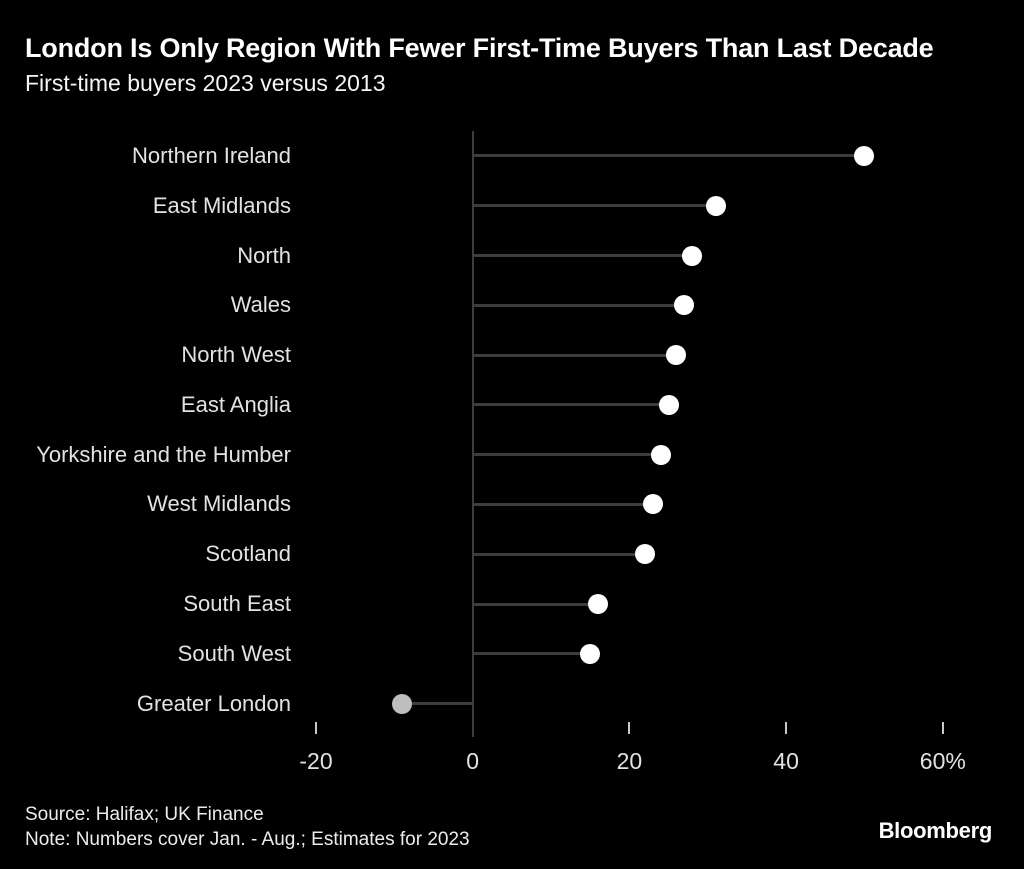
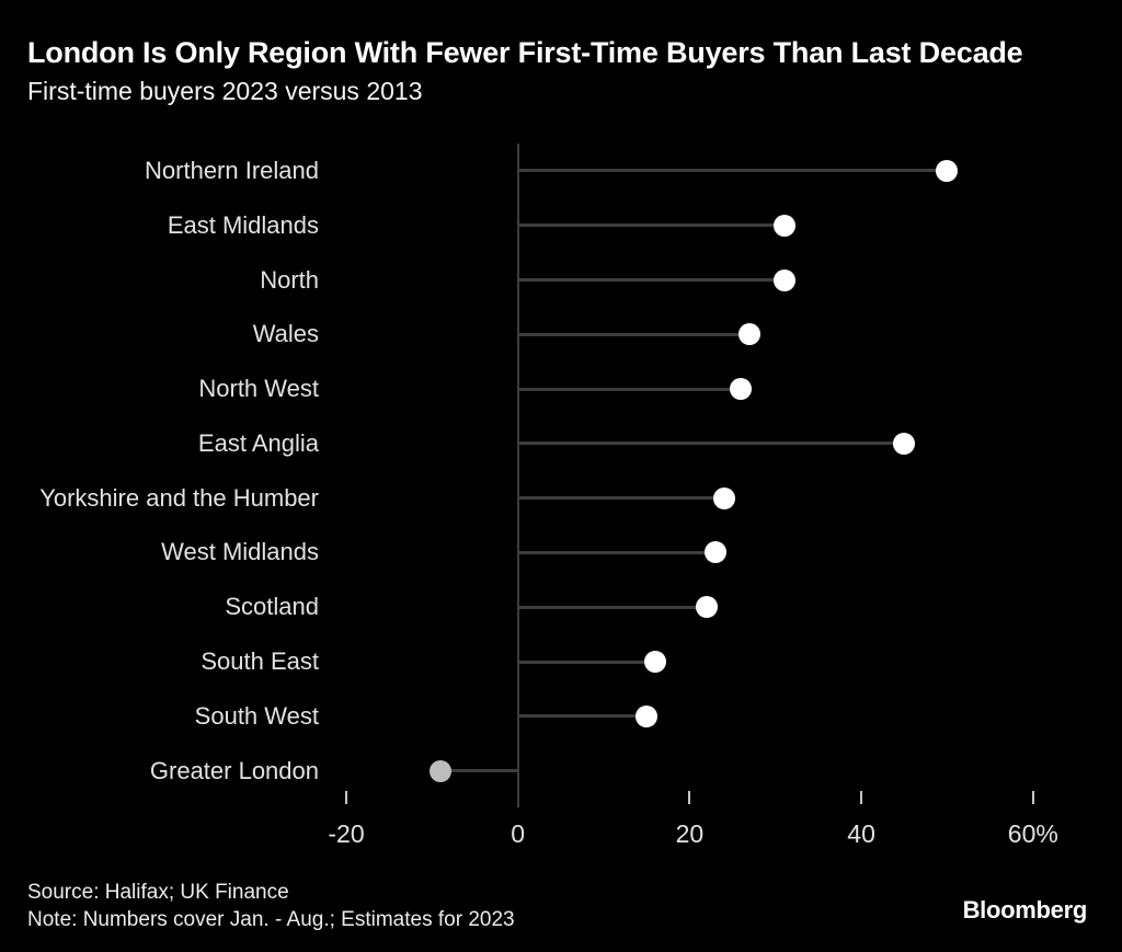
North: 28% -> 31%
East Anglia: 25% -> 45%
